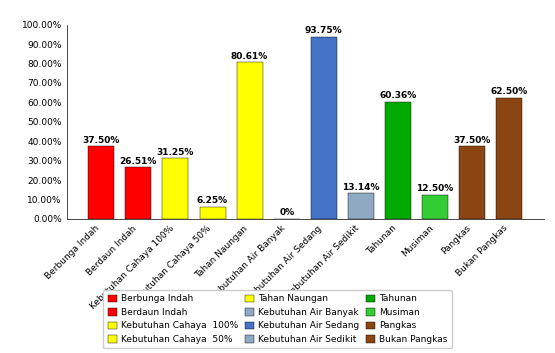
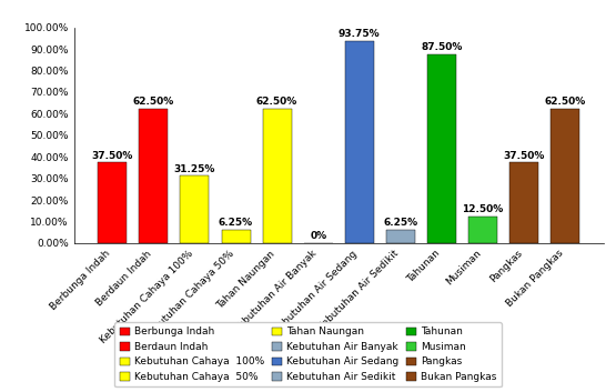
Berdaun Indah: 26.51% -> 62.50%
Tahan Naungan: 80.61% -> 62.50%
Kebutuhan Air Sedikit: 13.14% -> 6.25%
Tahunan: 60.36% -> 87.50%
